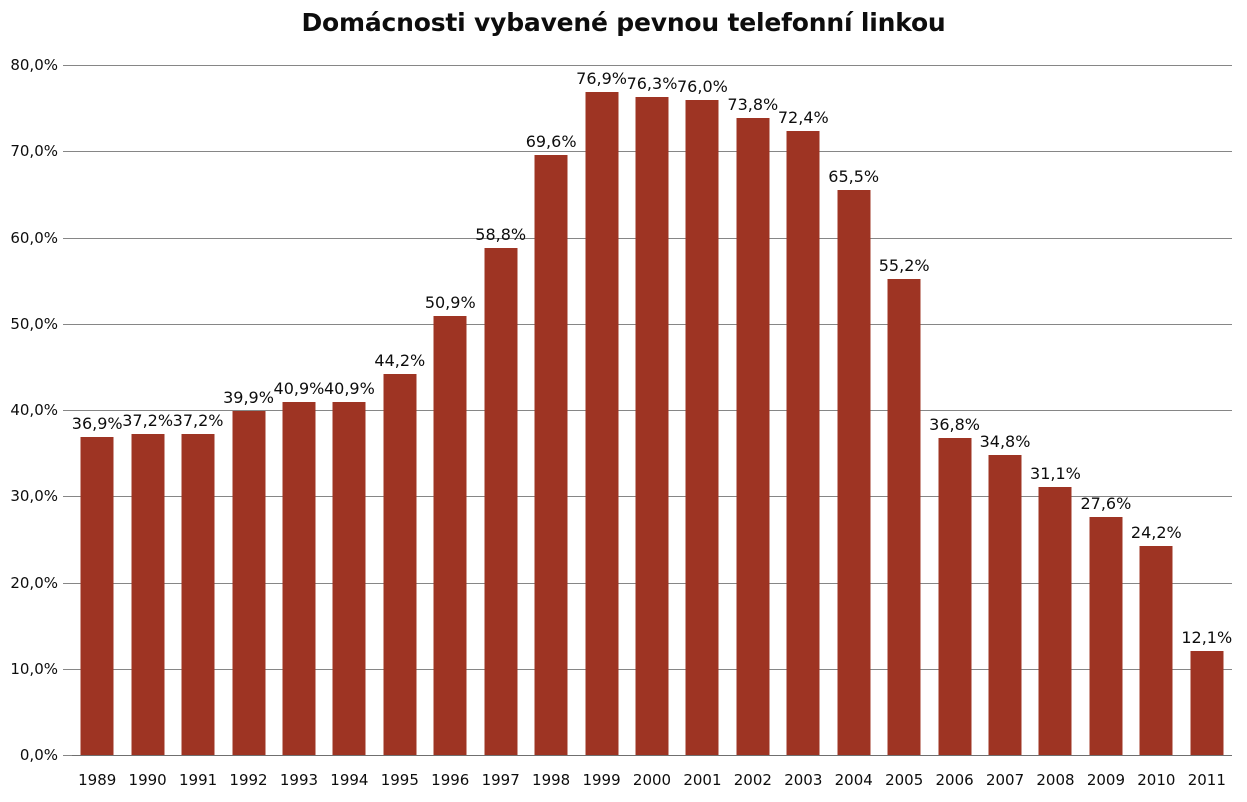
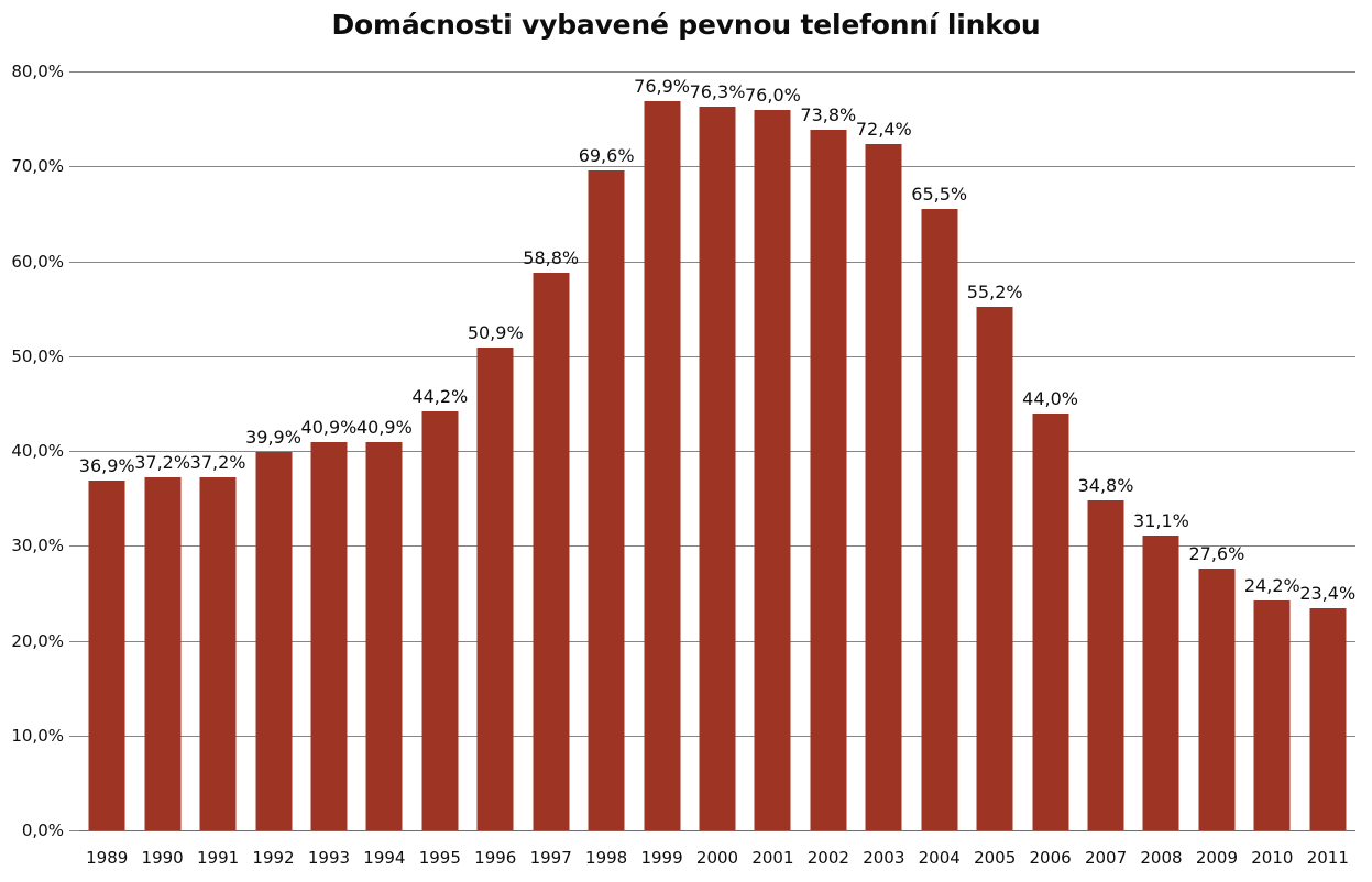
2006: 36,8% -> 44,0%
2011: 12,1% -> 23,4%
